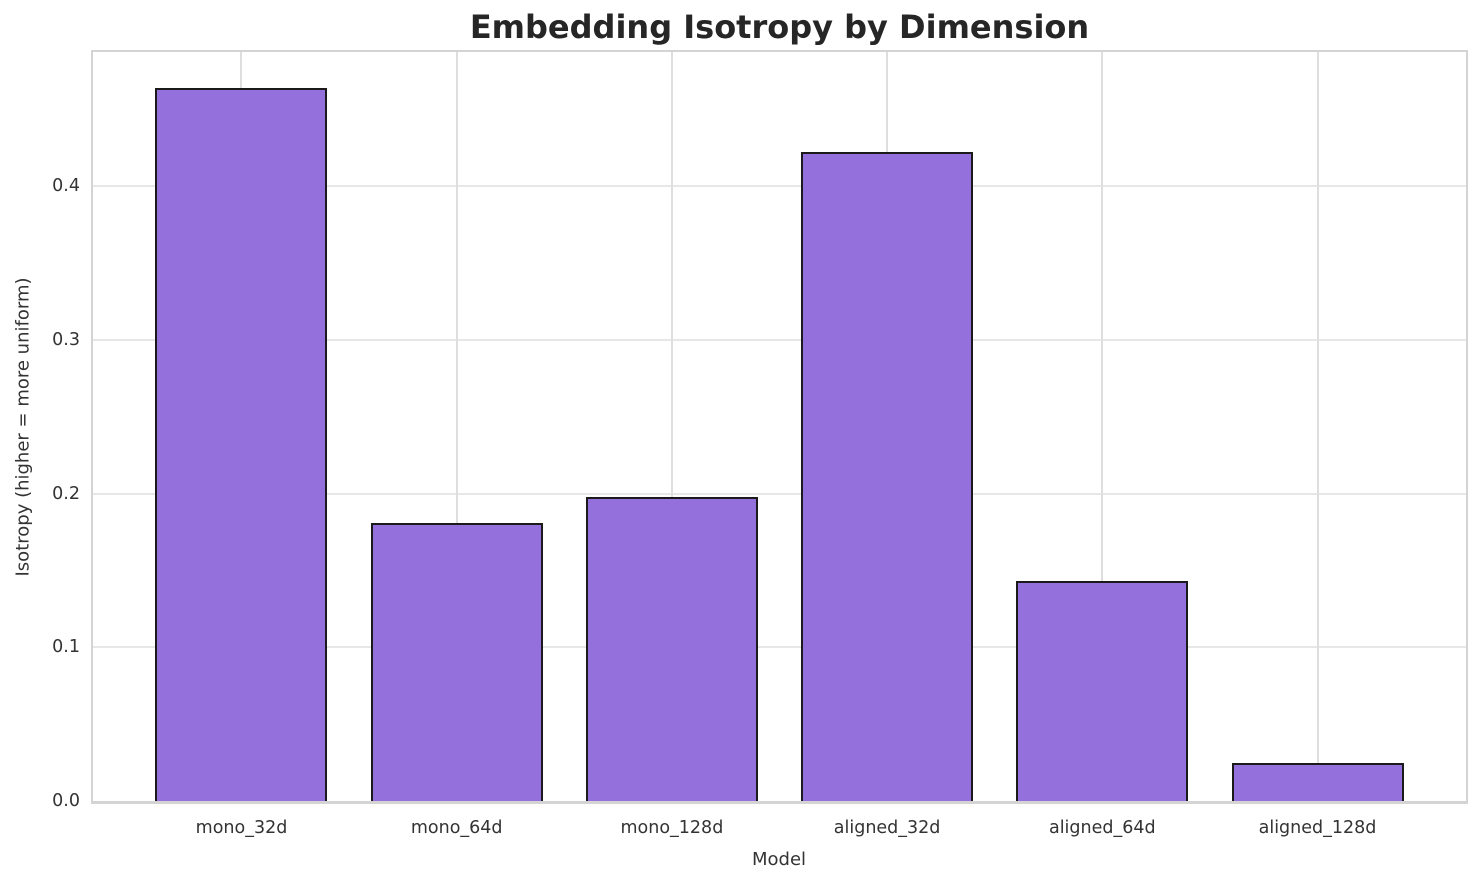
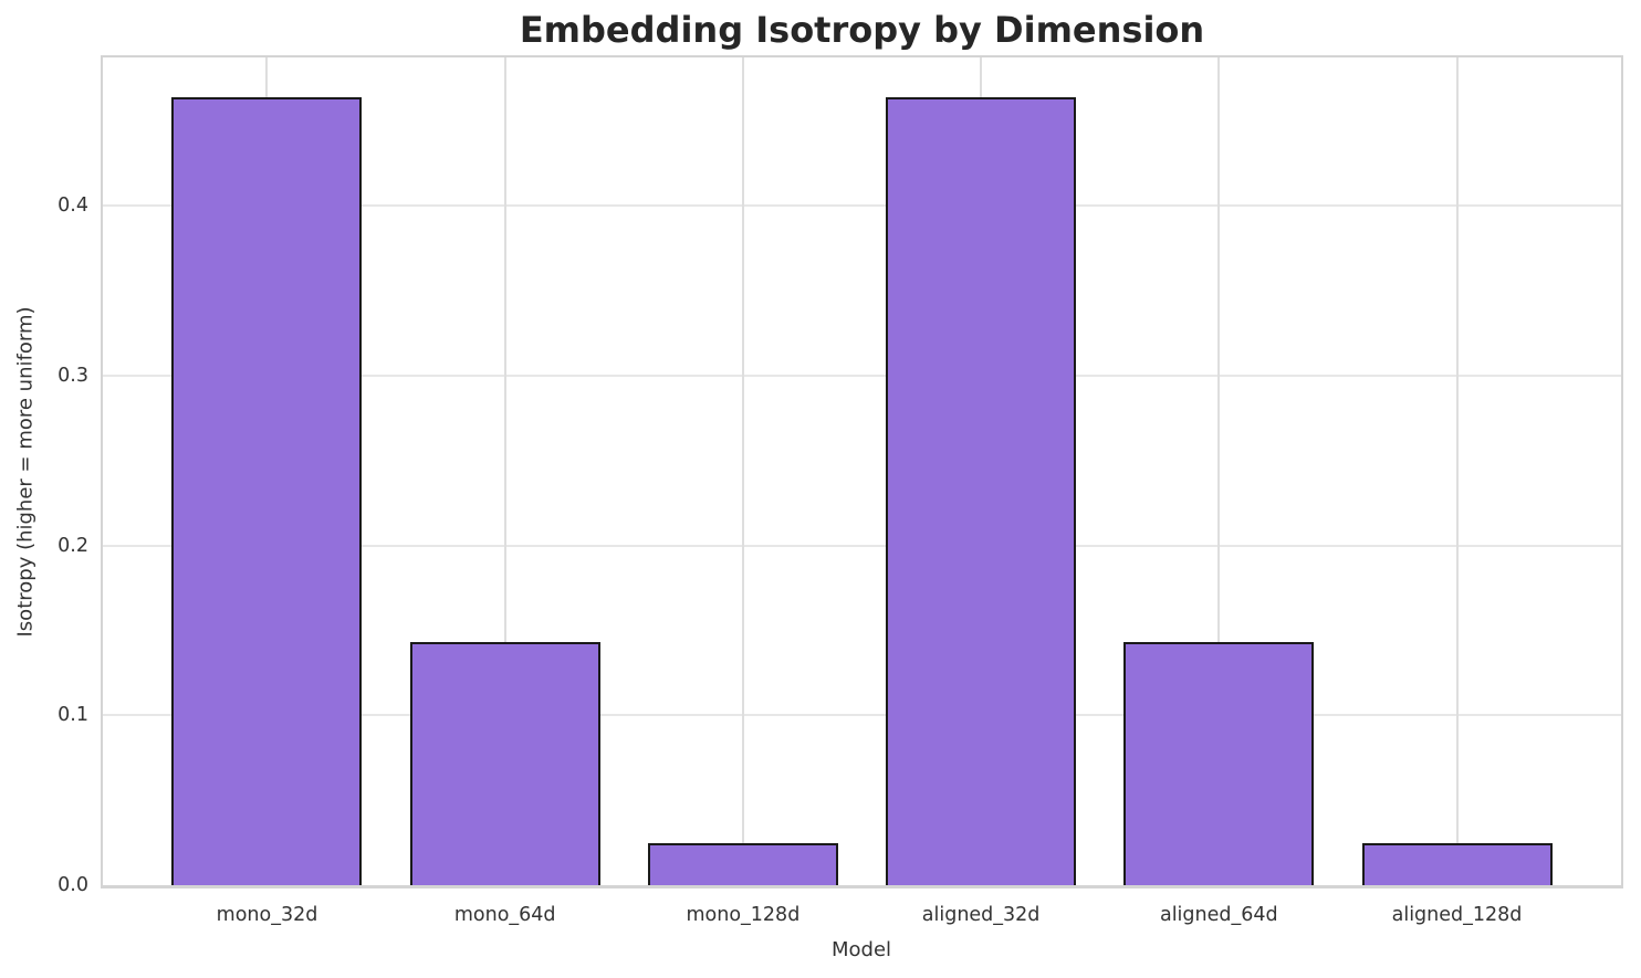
mono_64d: 0.181 -> 0.143
mono_128d: 0.198 -> 0.025
aligned_32d: 0.422 -> 0.464
